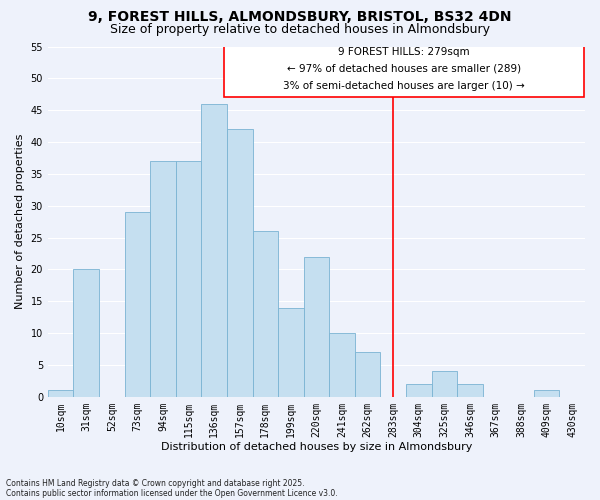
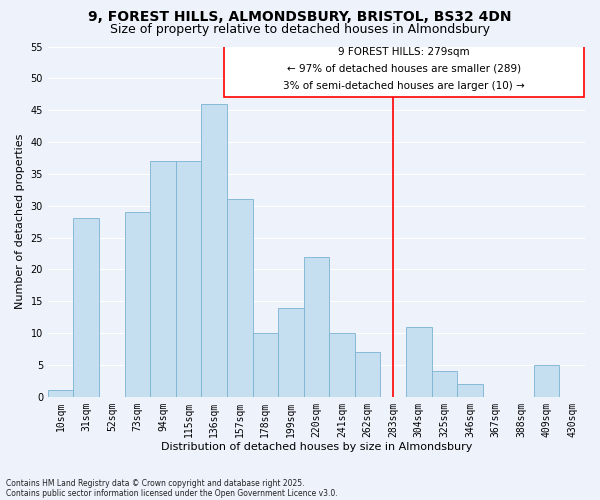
31sqm: 20 -> 28
157sqm: 42 -> 31
178sqm: 26 -> 10
304sqm: 2 -> 11
409sqm: 1 -> 5
